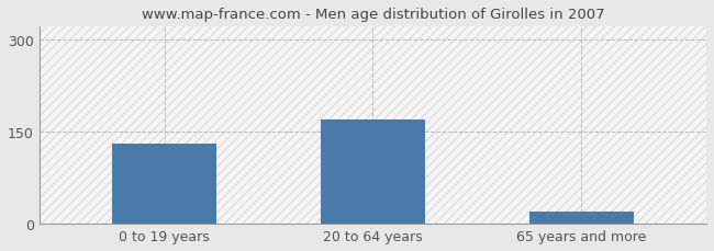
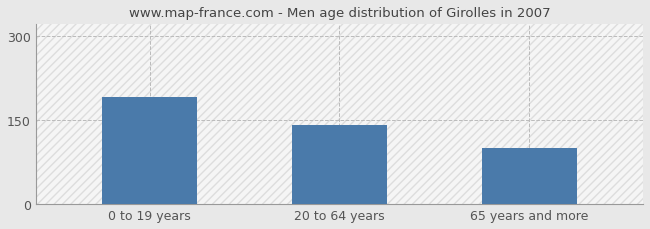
0 to 19 years: 130 -> 190
20 to 64 years: 170 -> 140
65 years and more: 20 -> 100
